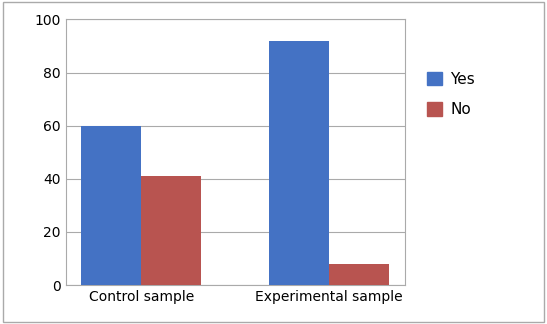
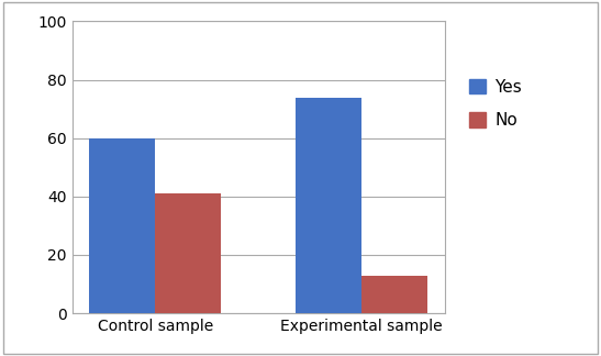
Yes/Experimental sample: 92 -> 74
No/Experimental sample: 8 -> 13
